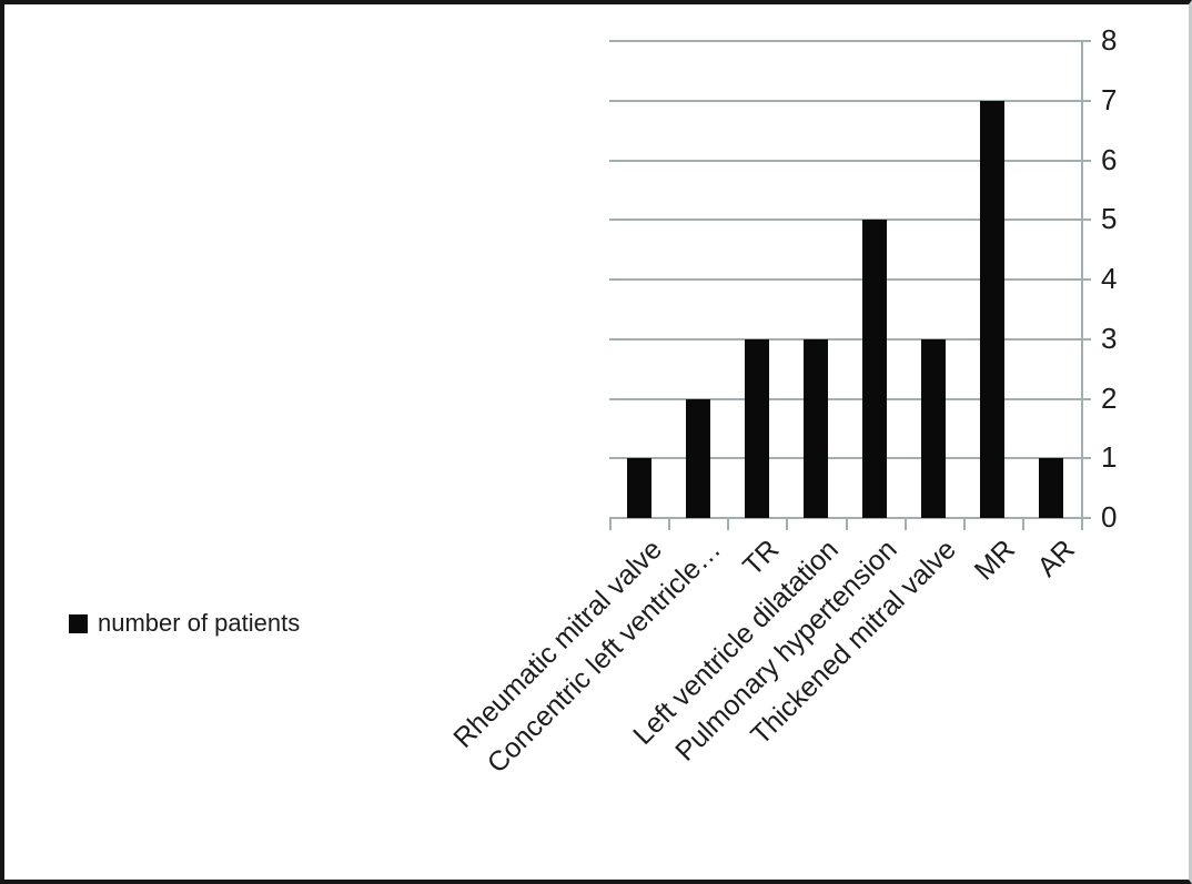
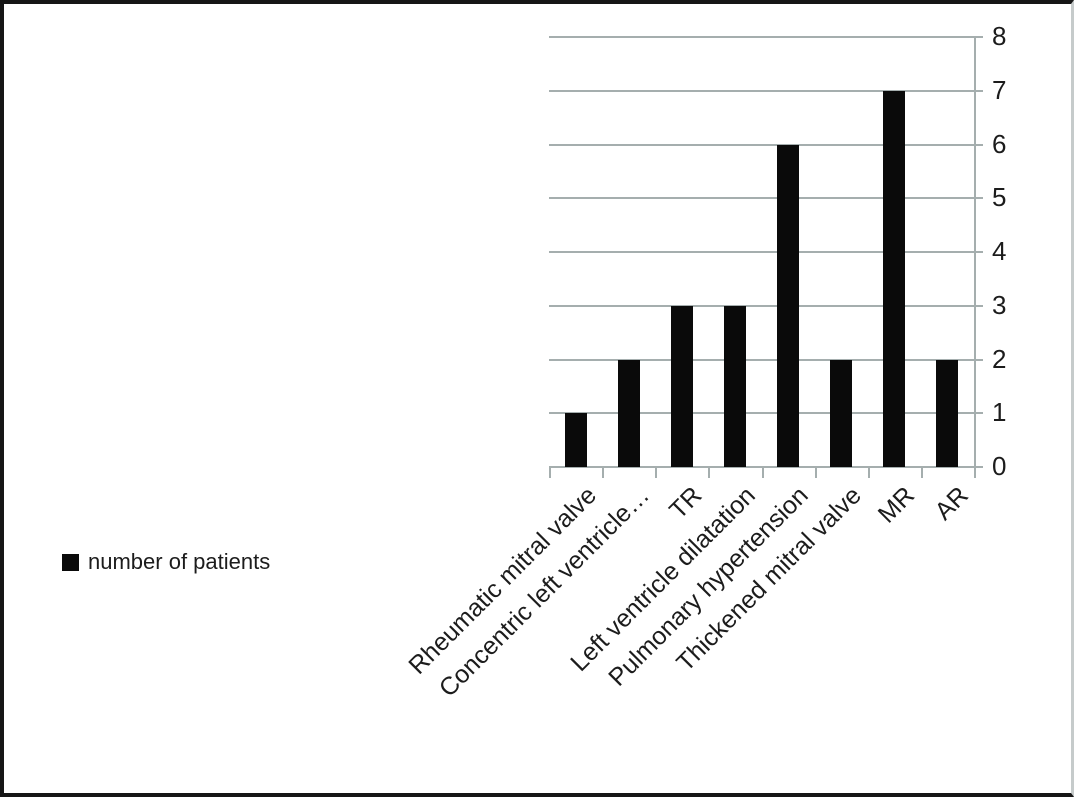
Pulmonary hypertension: 5 -> 6
Thickened mitral valve: 3 -> 2
AR: 1 -> 2
